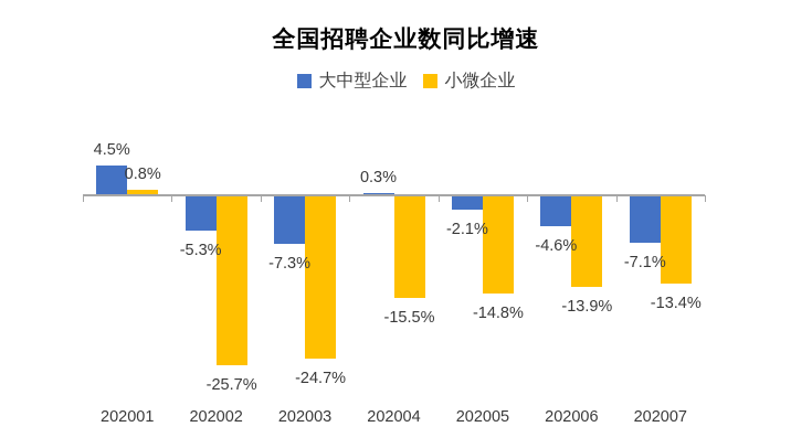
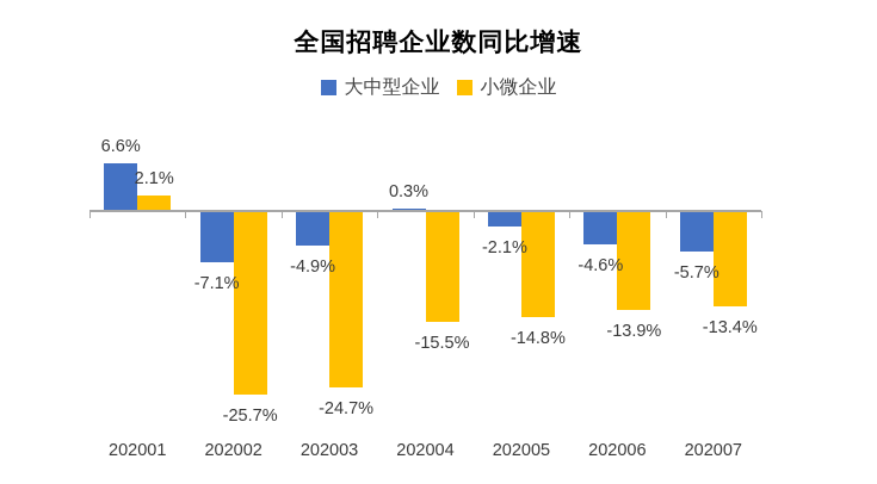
大中型企业/202001: 4.5% -> 6.6%
小微企业/202001: 0.8% -> 2.1%
大中型企业/202002: -5.3% -> -7.1%
大中型企业/202003: -7.3% -> -4.9%
大中型企业/202007: -7.1% -> -5.7%
